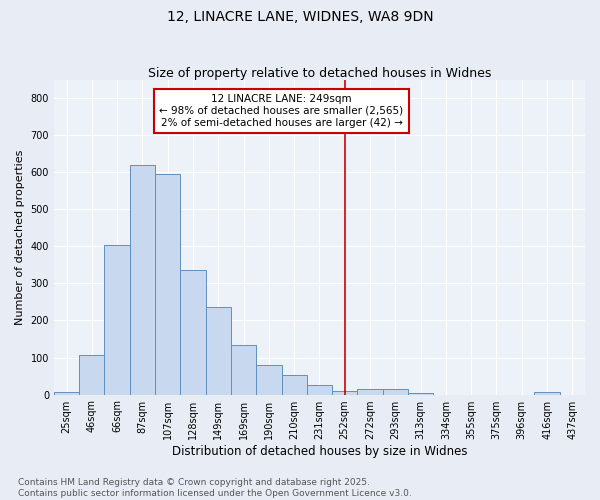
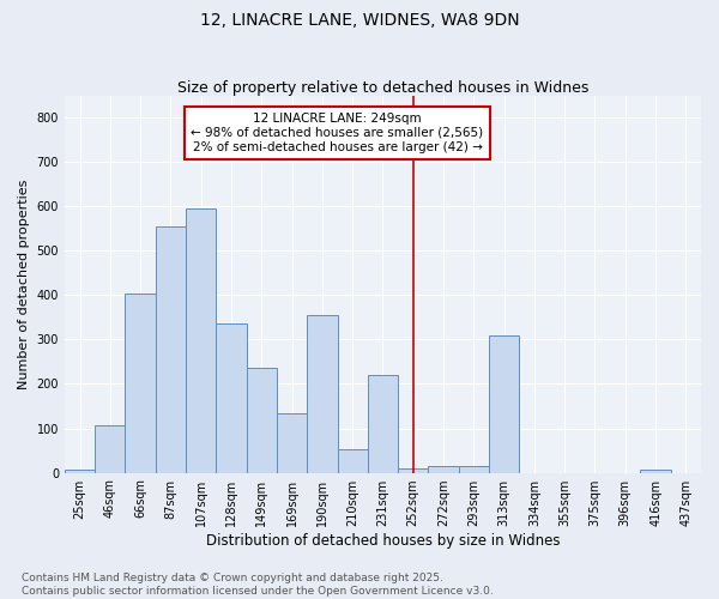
87sqm: 620 -> 555
190sqm: 80 -> 355
231sqm: 26 -> 220
313sqm: 4 -> 310
